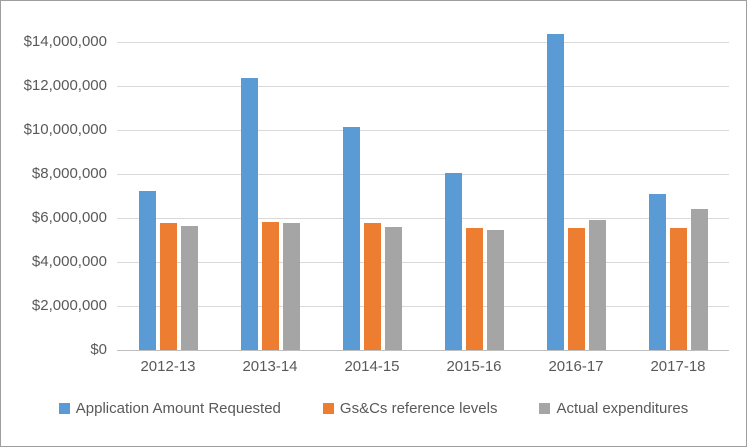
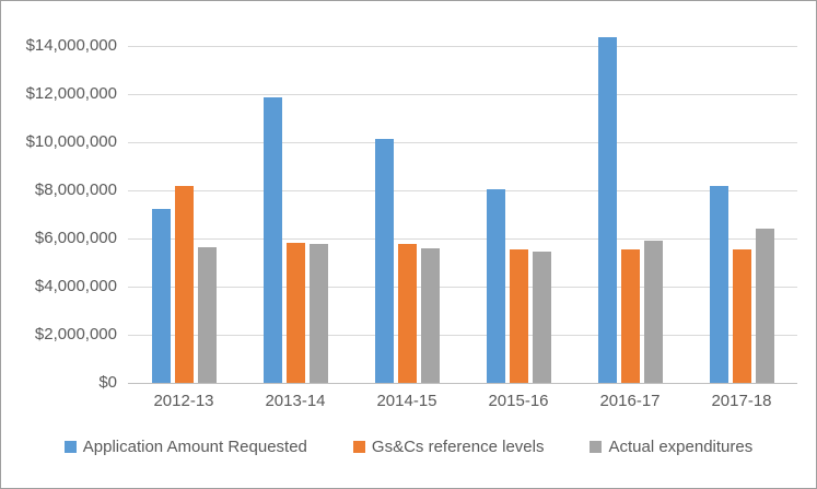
Gs&Cs reference levels/2012-13: $5800000 -> $8200000
Application Amount Requested/2013-14: $12400000 -> $11900000
Application Amount Requested/2017-18: $7100000 -> $8200000
